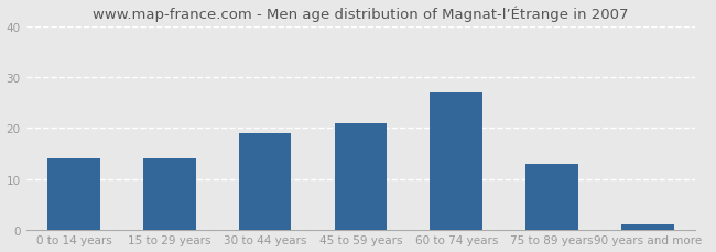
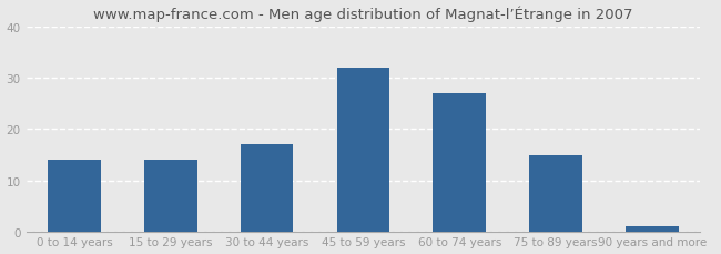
30 to 44 years: 19 -> 17
45 to 59 years: 21 -> 32
75 to 89 years: 13 -> 15
